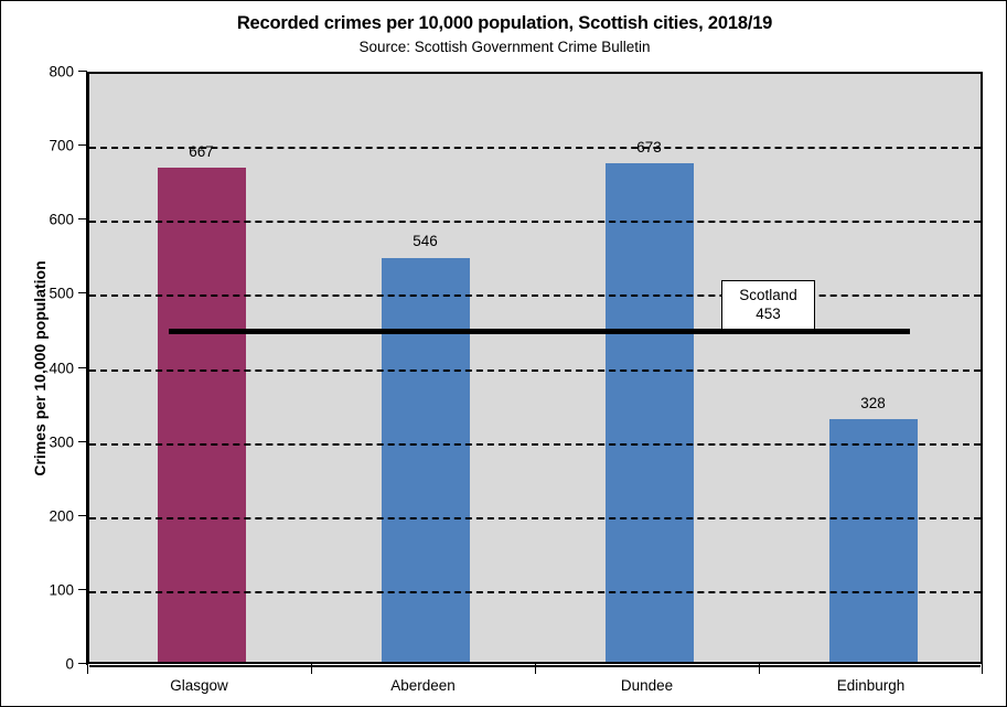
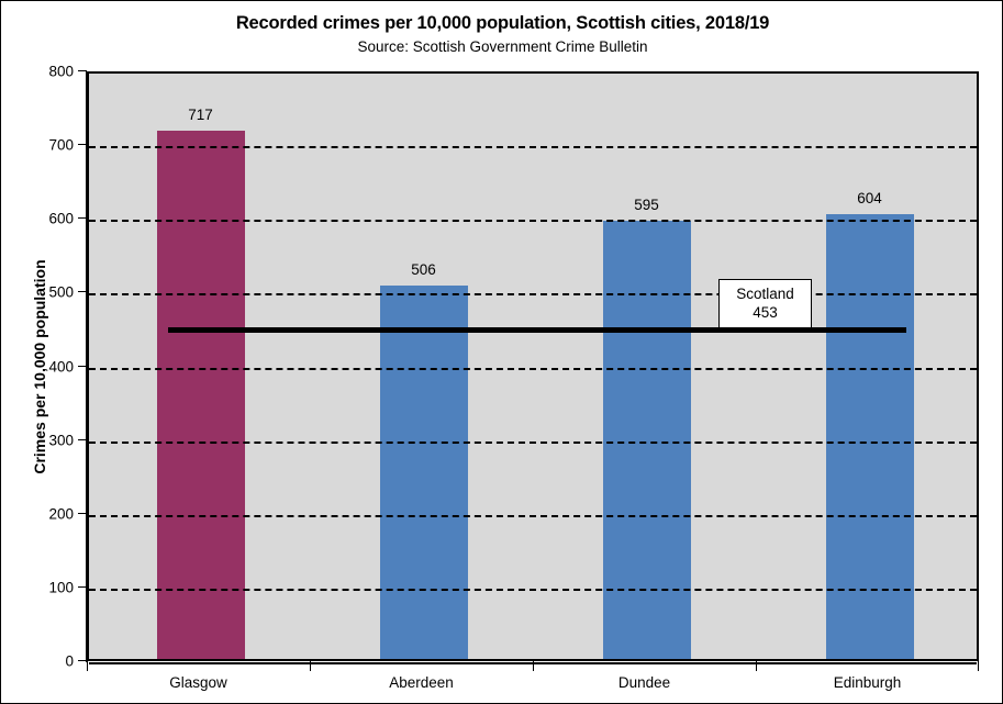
Glasgow: 667 -> 717
Aberdeen: 546 -> 506
Dundee: 673 -> 595
Edinburgh: 328 -> 604
